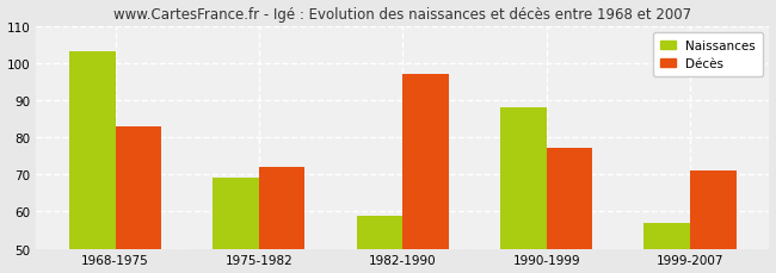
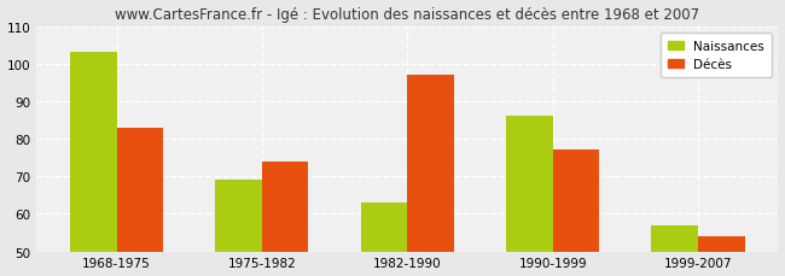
Décès/1975-1982: 72 -> 74
Naissances/1982-1990: 59 -> 63
Naissances/1990-1999: 88 -> 86
Décès/1999-2007: 71 -> 54
